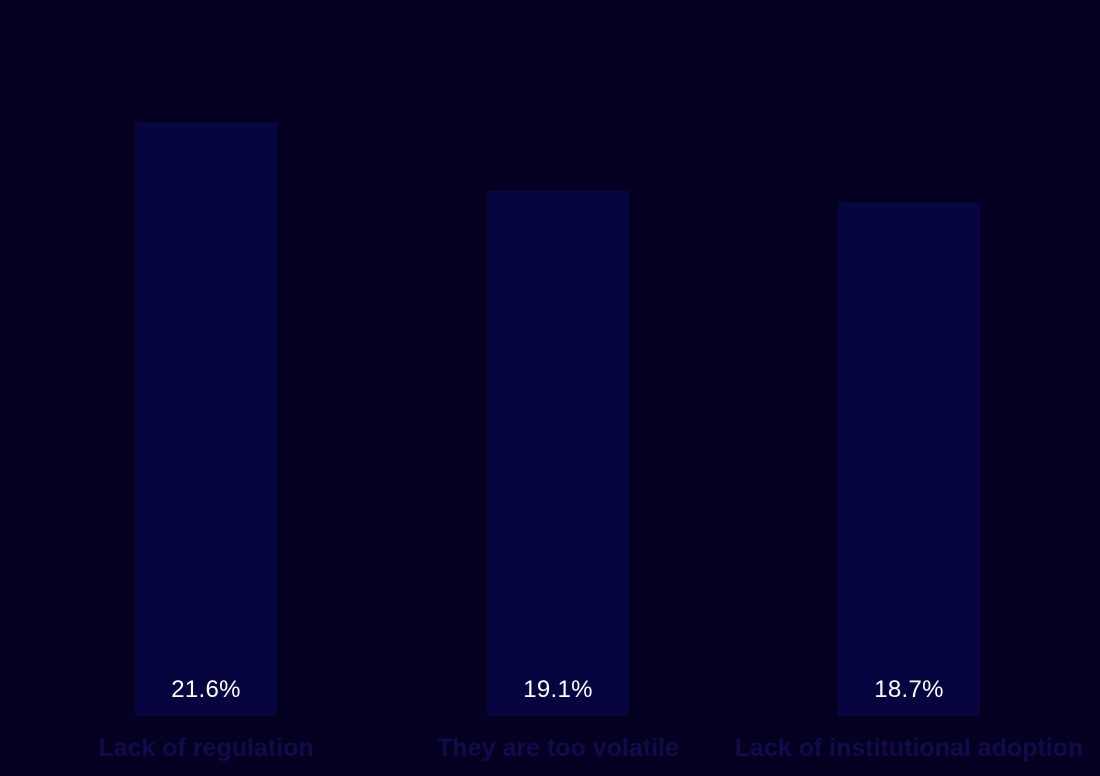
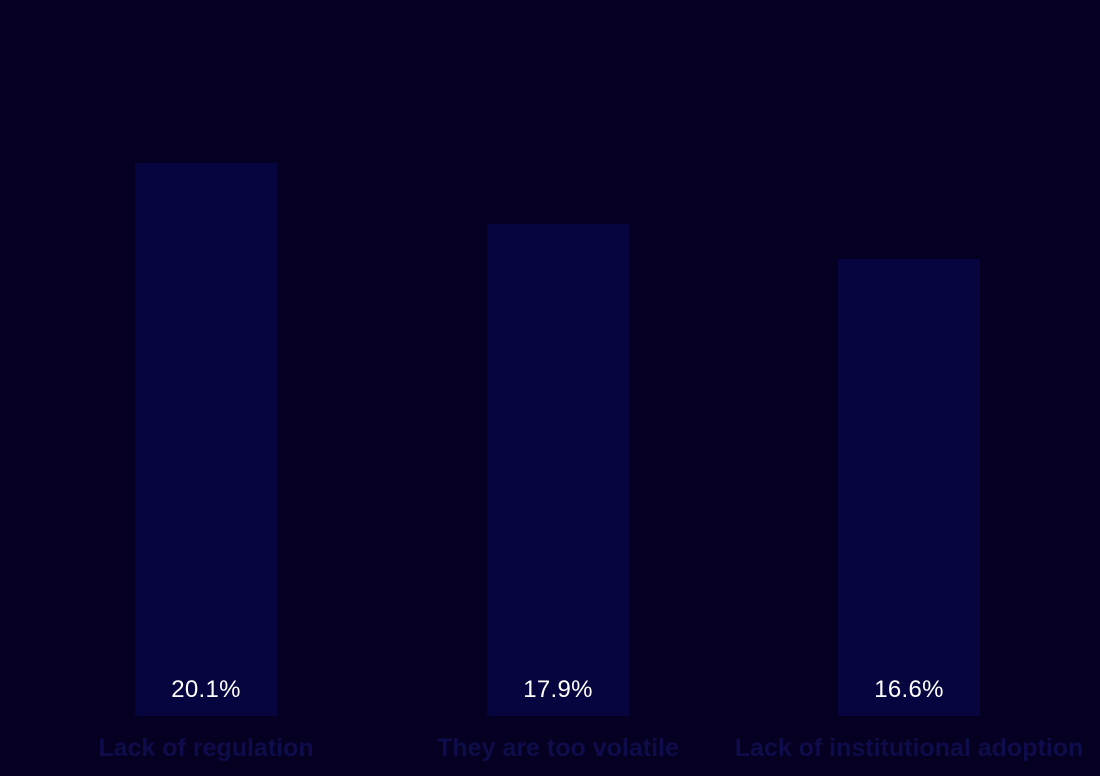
Lack of regulation: 21.6% -> 20.1%
They are too volatile: 19.1% -> 17.9%
Lack of institutional adoption: 18.7% -> 16.6%
